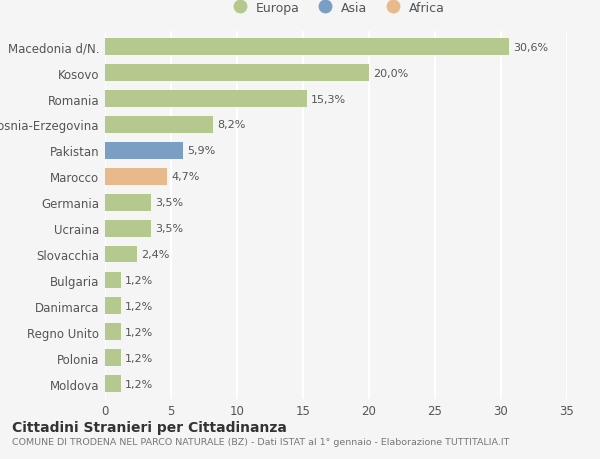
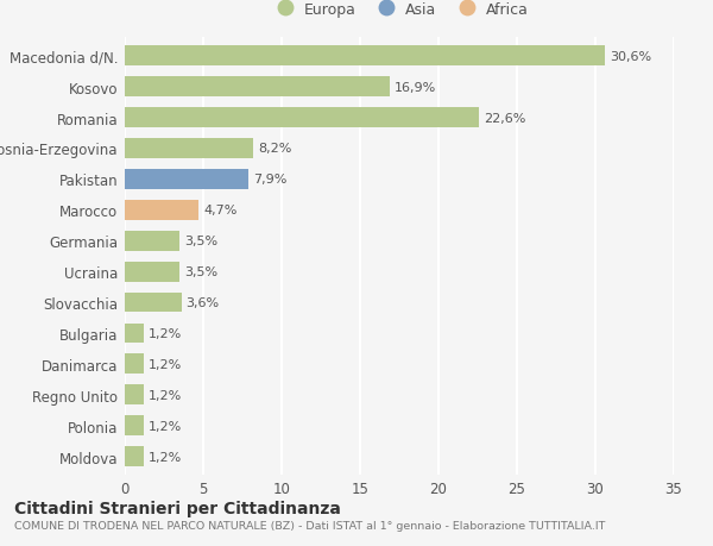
Kosovo: 20,0% -> 16,9%
Romania: 15,3% -> 22,6%
Pakistan: 5,9% -> 7,9%
Slovacchia: 2,4% -> 3,6%
